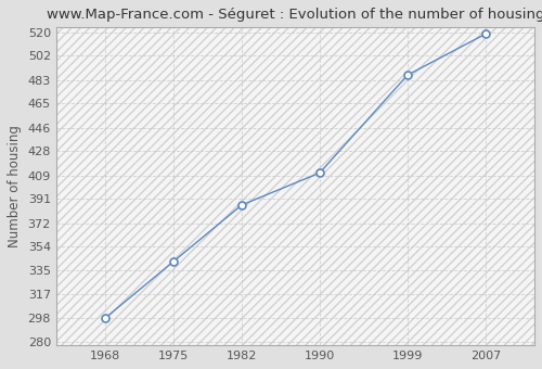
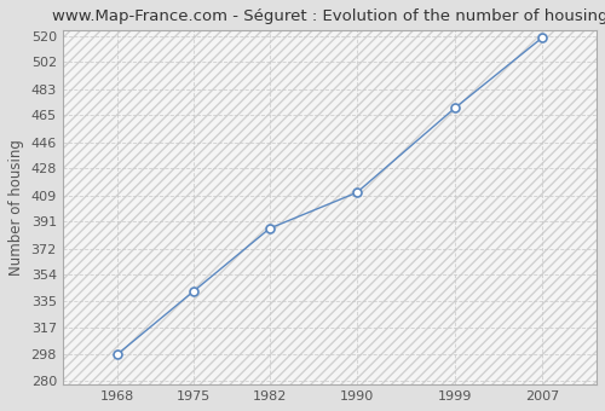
1999: 487 -> 470
